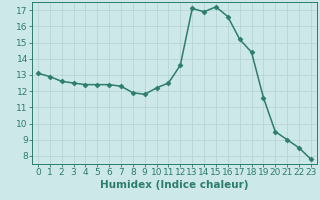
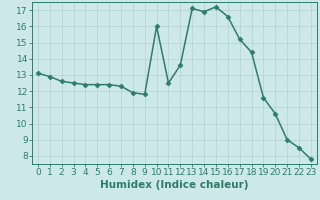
10: 12.2 -> 16.0
20: 9.5 -> 10.6
